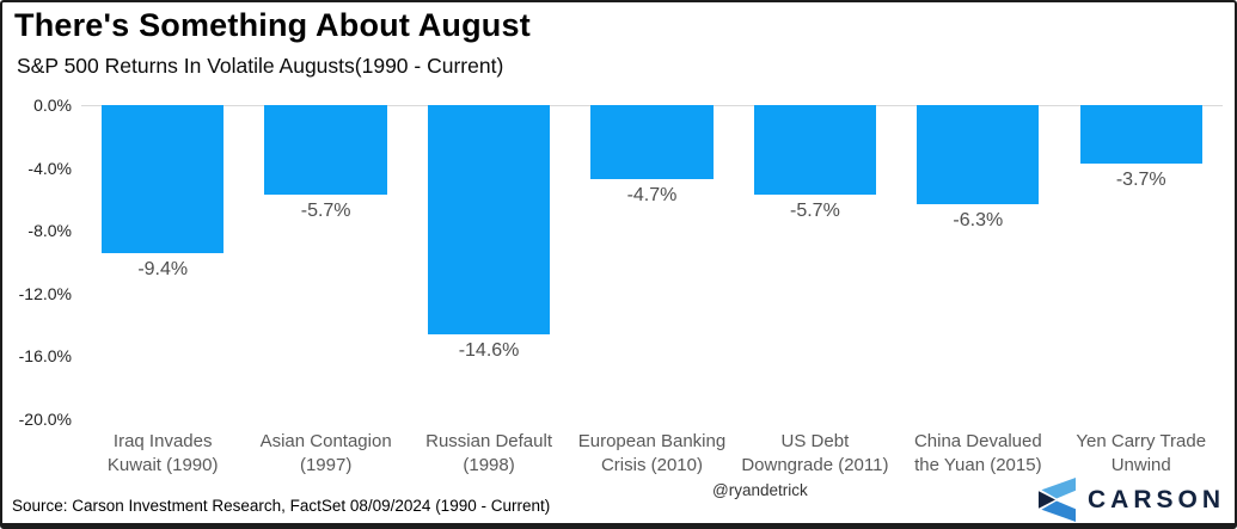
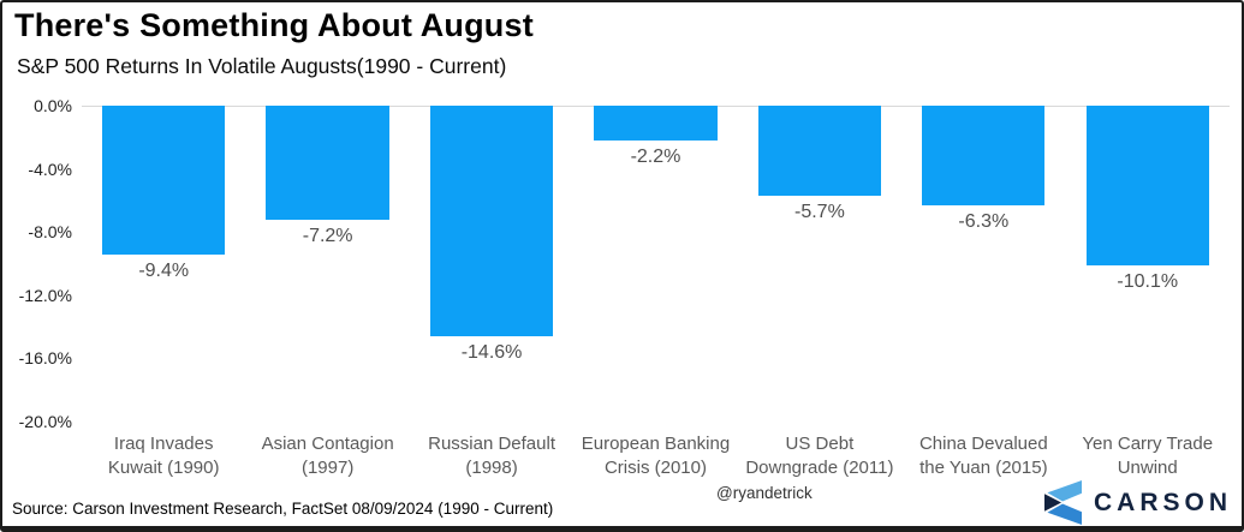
Asian Contagion (1997): -5.7% -> -7.2%
European Banking Crisis (2010): -4.7% -> -2.2%
Yen Carry Trade Unwind: -3.7% -> -10.1%
